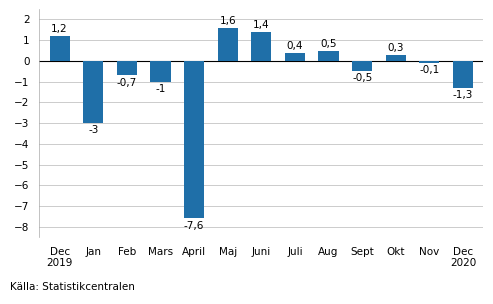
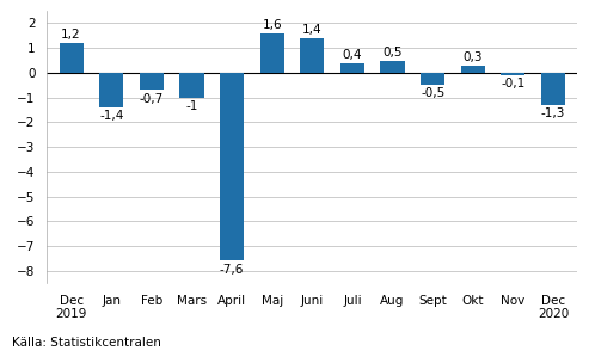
Jan: -3 -> -1,4
